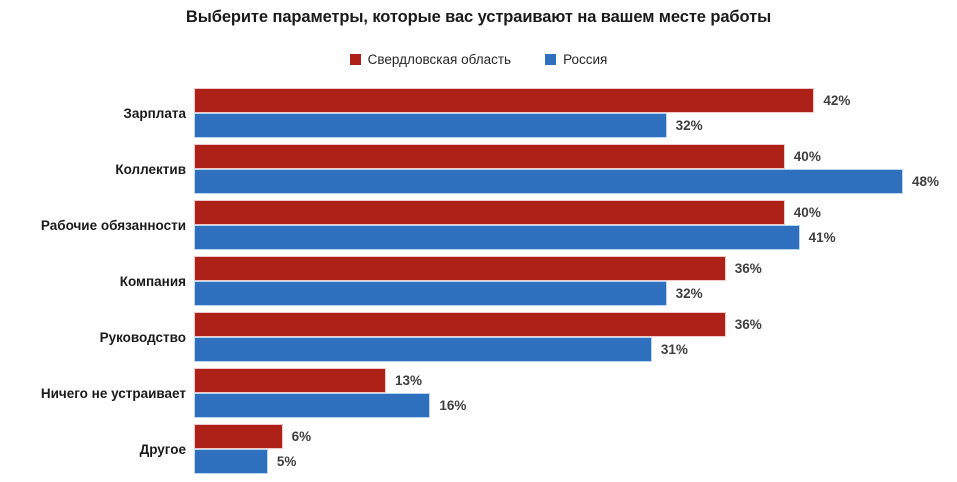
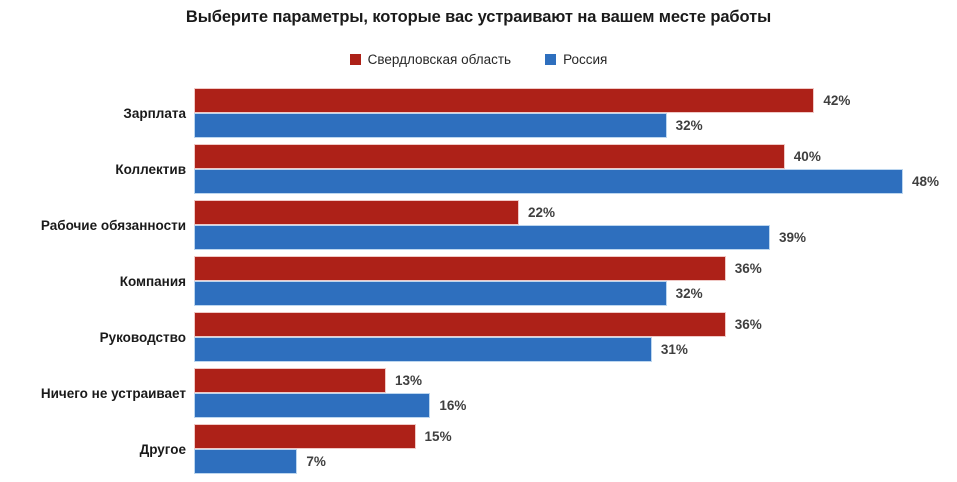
Свердловская область/Рабочие обязанности: 40% -> 22%
Россия/Рабочие обязанности: 41% -> 39%
Свердловская область/Другое: 6% -> 15%
Россия/Другое: 5% -> 7%
